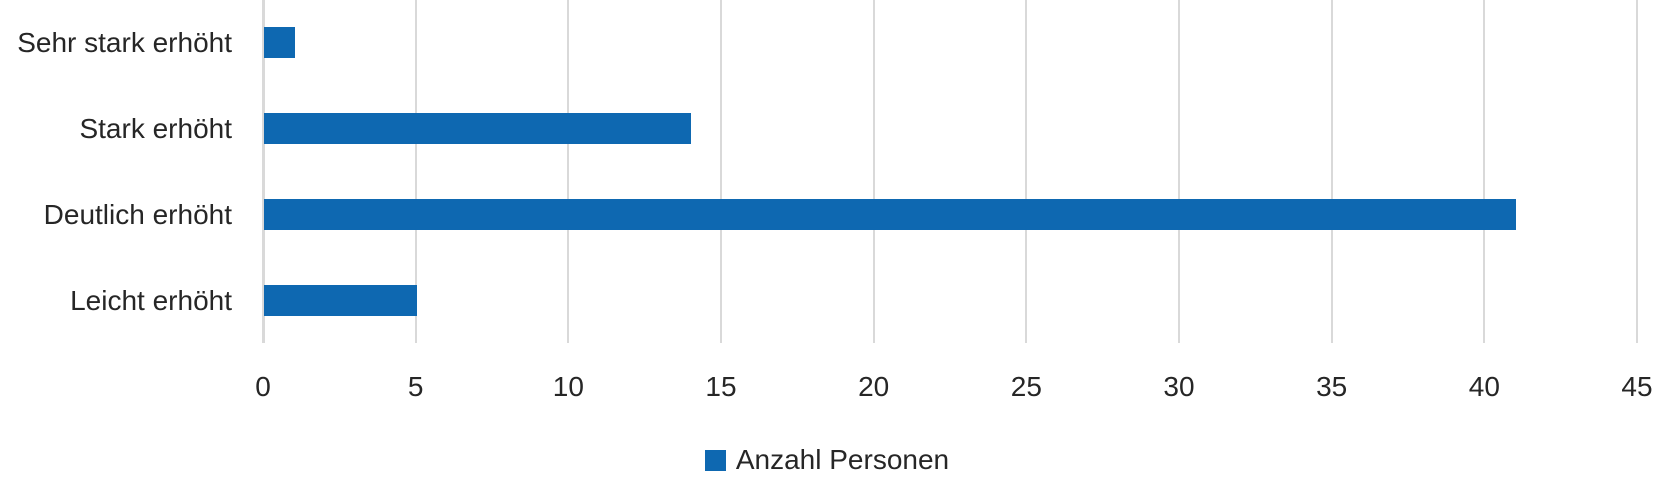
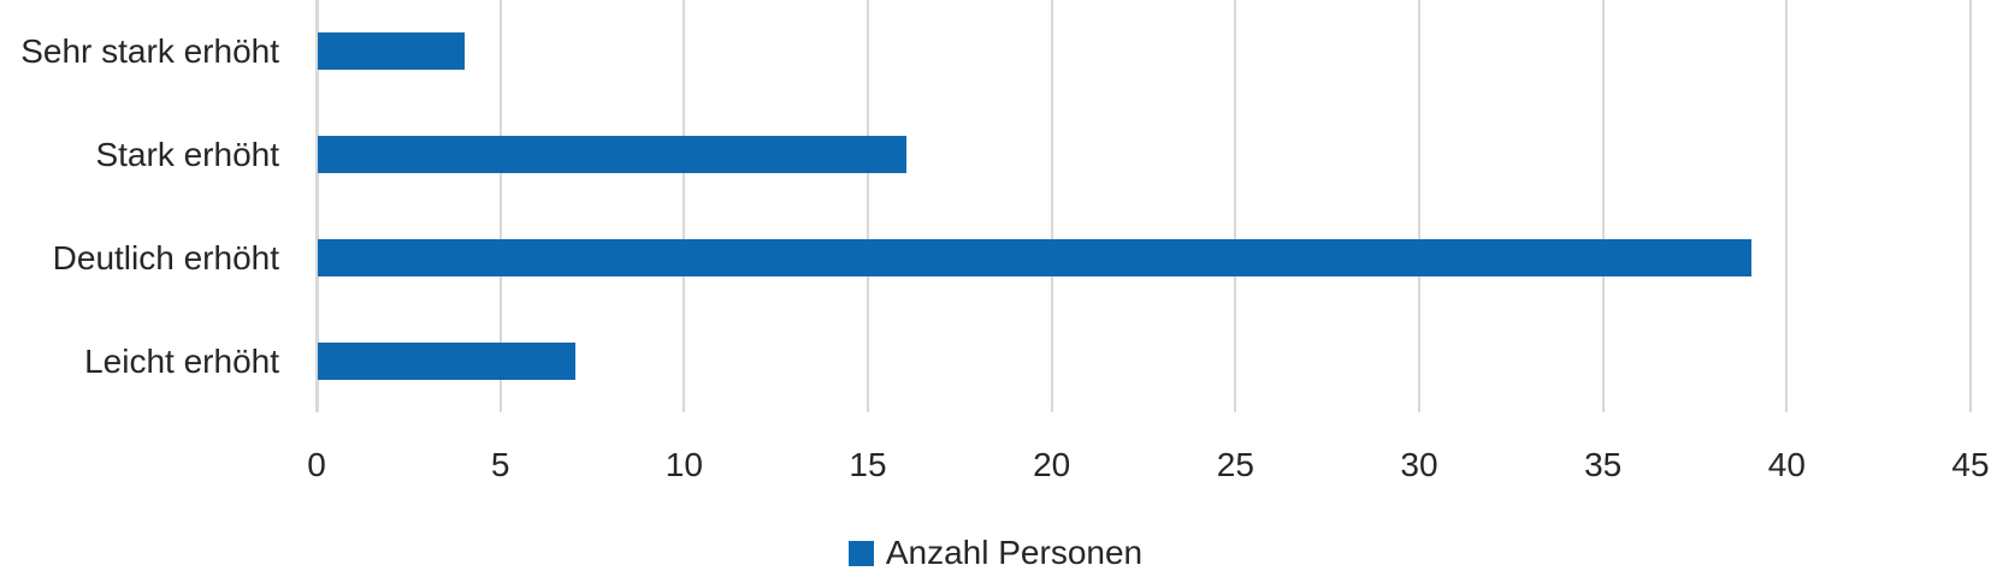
Sehr stark erhöht: 1 -> 4
Stark erhöht: 14 -> 16
Deutlich erhöht: 41 -> 39
Leicht erhöht: 5 -> 7
